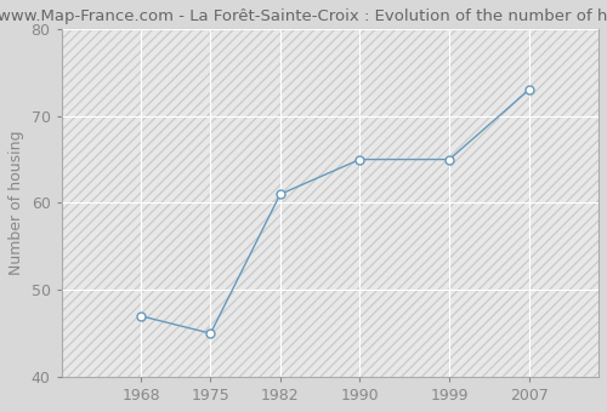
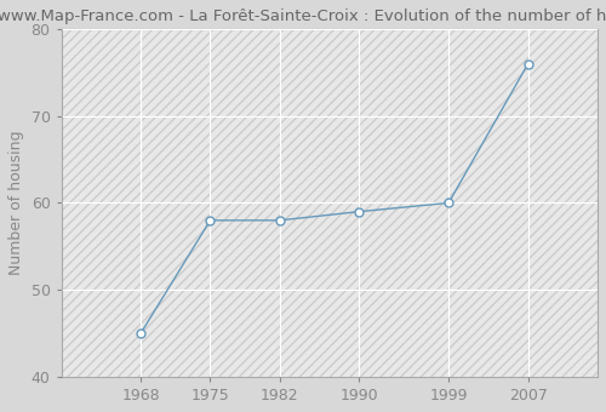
1968: 47 -> 45
1975: 45 -> 58
1982: 61 -> 58
1990: 65 -> 59
1999: 65 -> 60
2007: 73 -> 76
